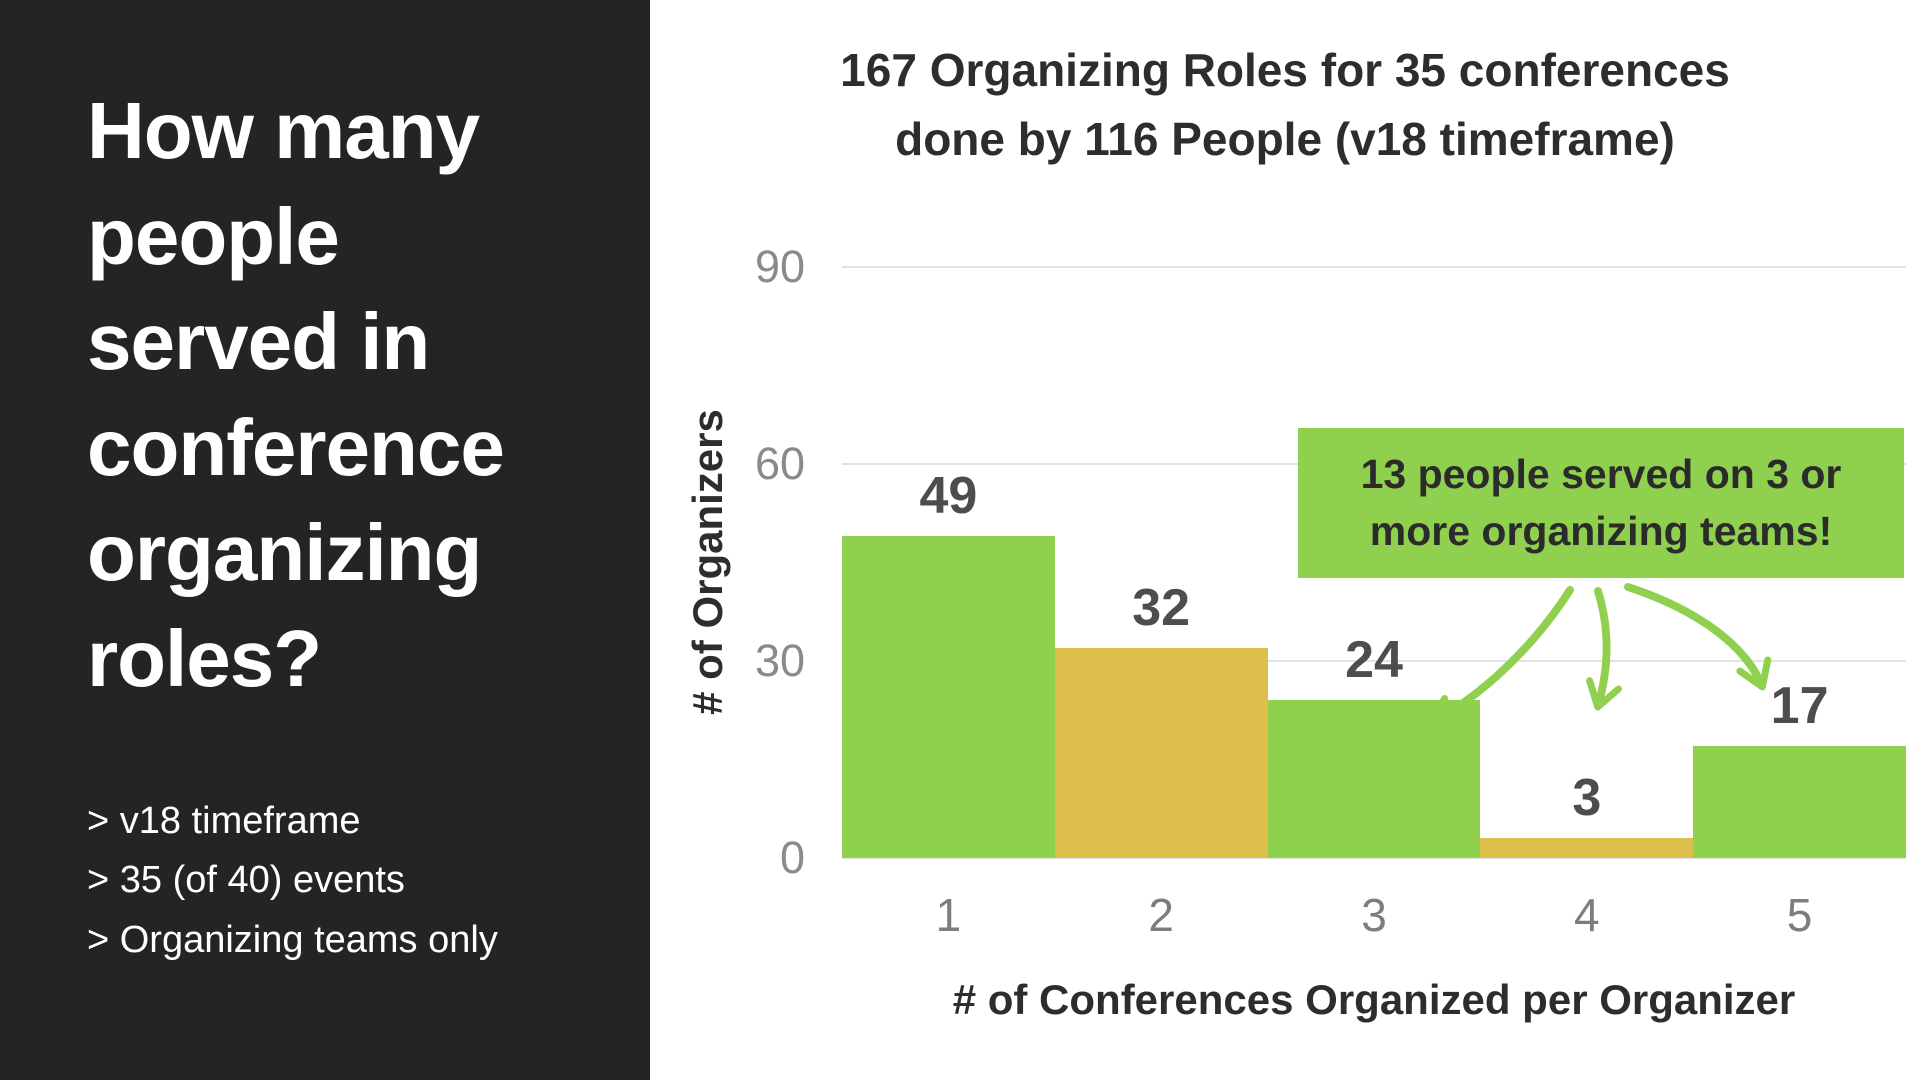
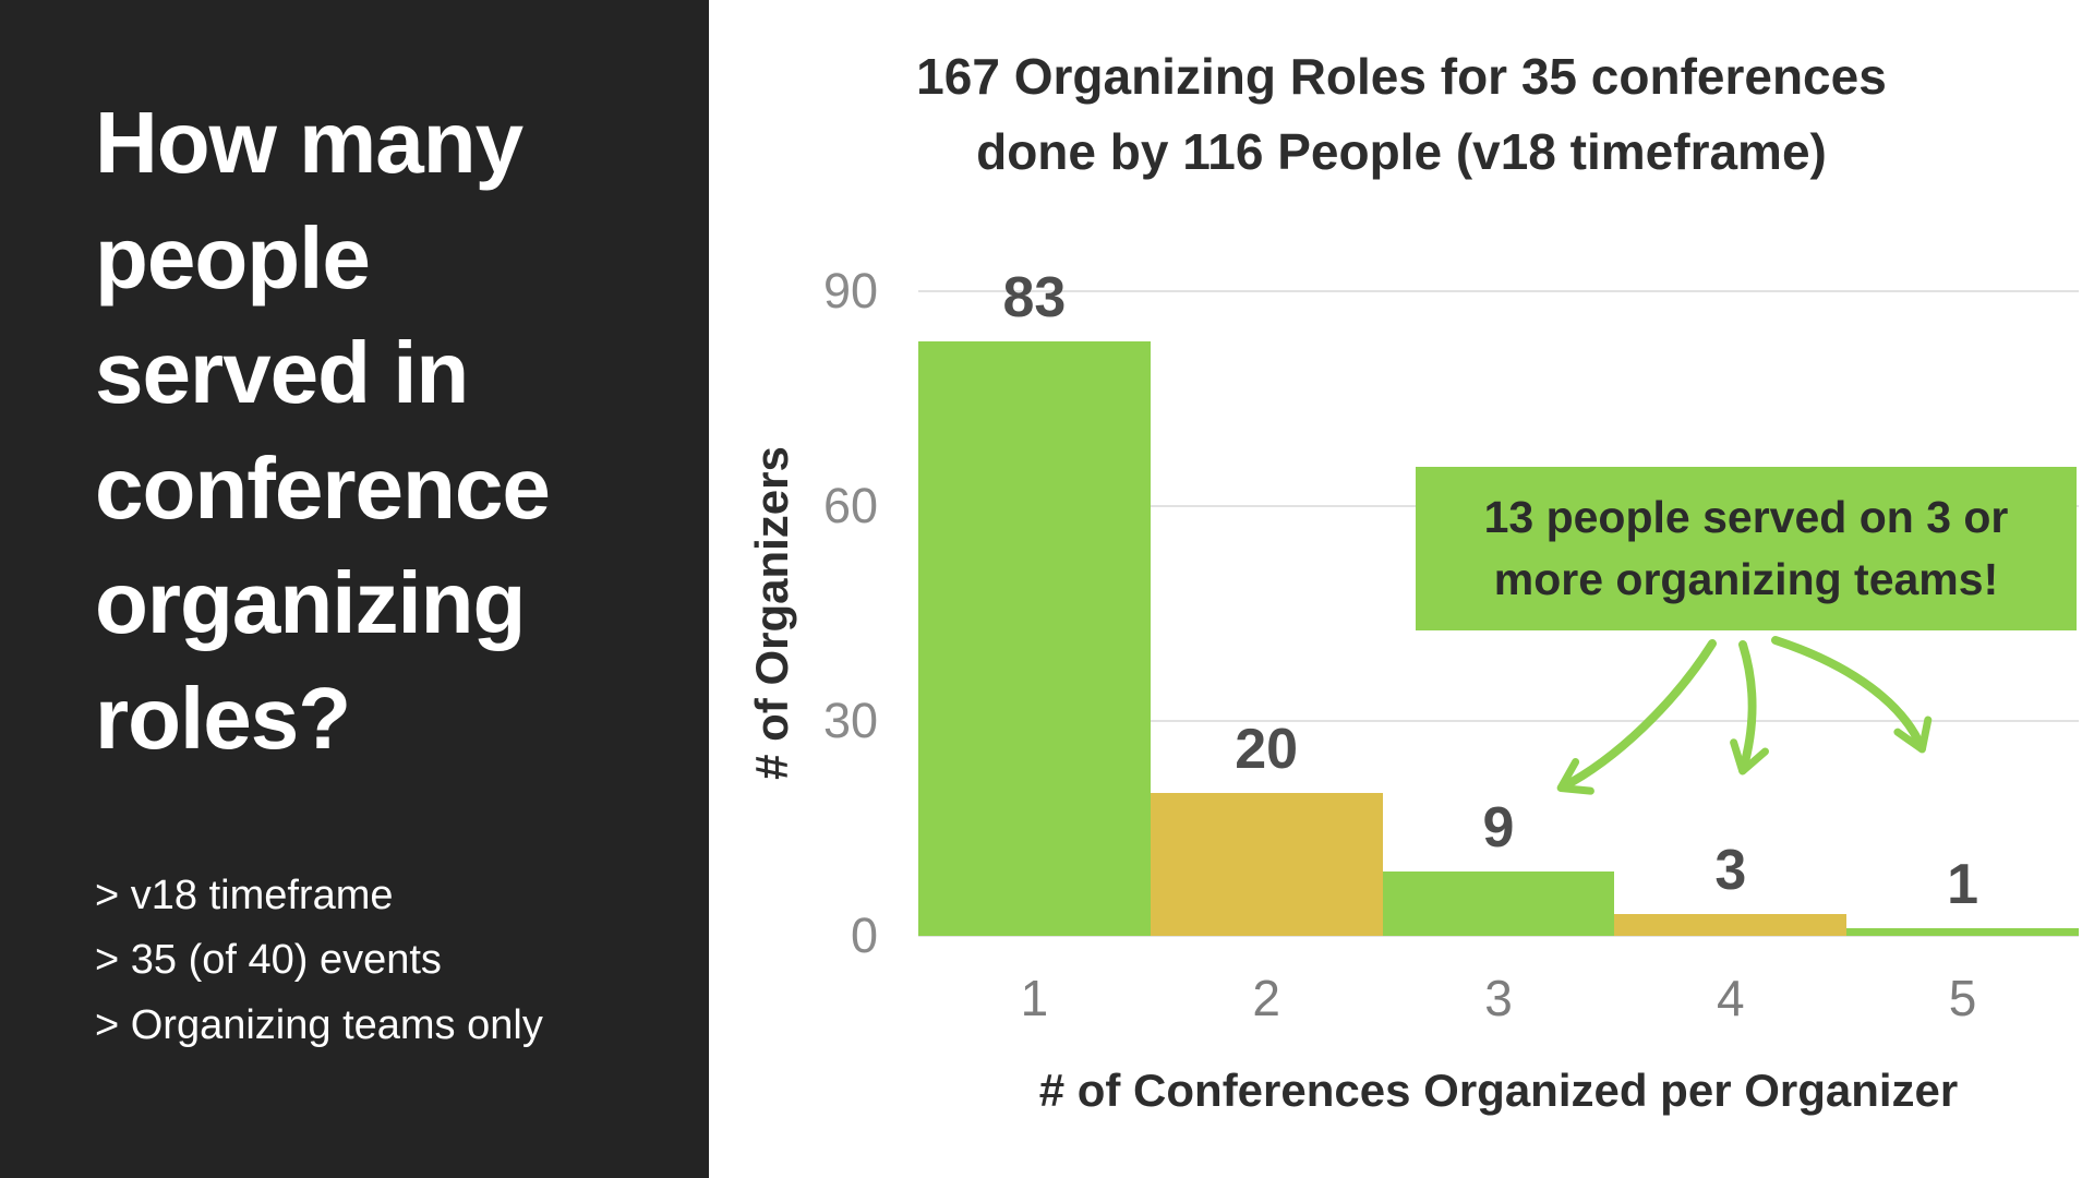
1: 49 -> 83
2: 32 -> 20
3: 24 -> 9
5: 17 -> 1
